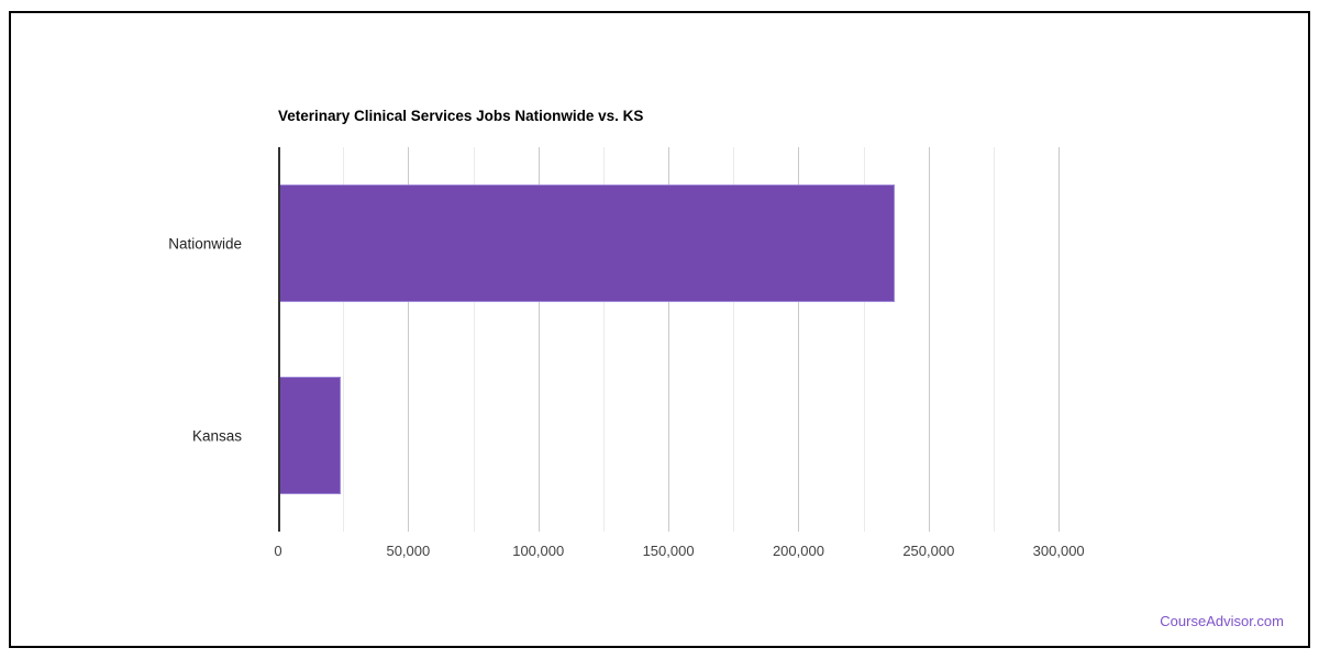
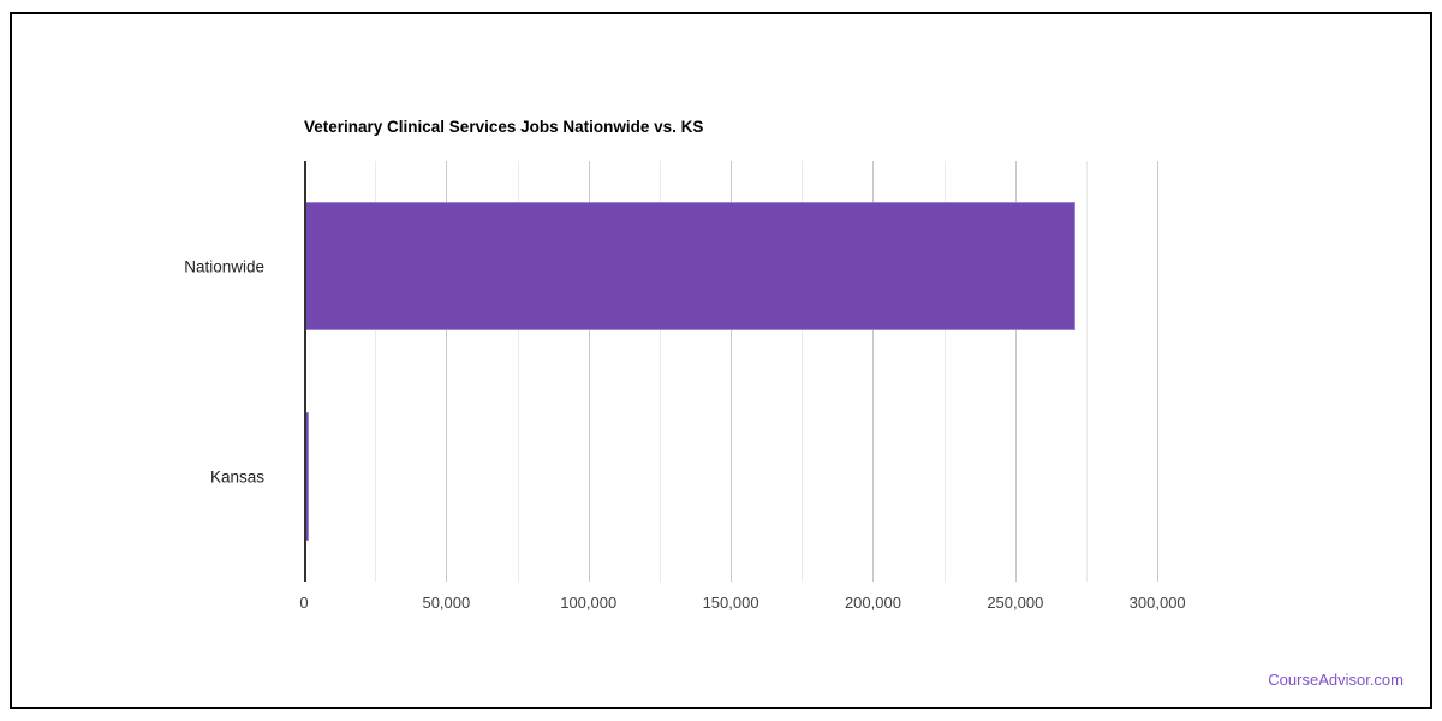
Nationwide: 237000 -> 271000
Kansas: 24000 -> 2000
